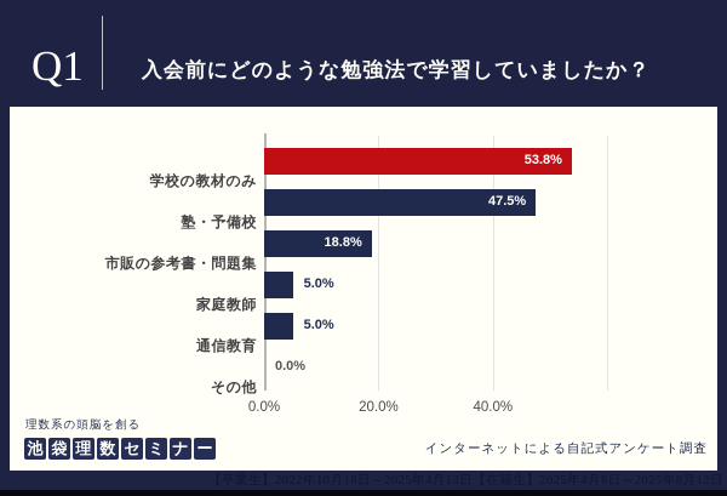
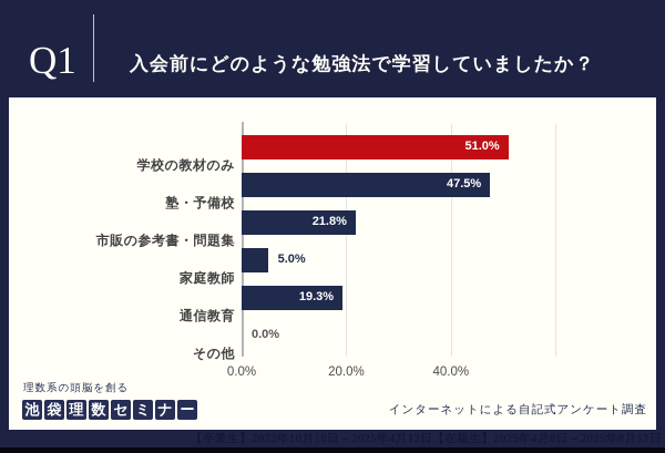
学校の教材のみ: 53.8% -> 51.0%
市販の参考書・問題集: 18.8% -> 21.8%
通信教育: 5.0% -> 19.3%
